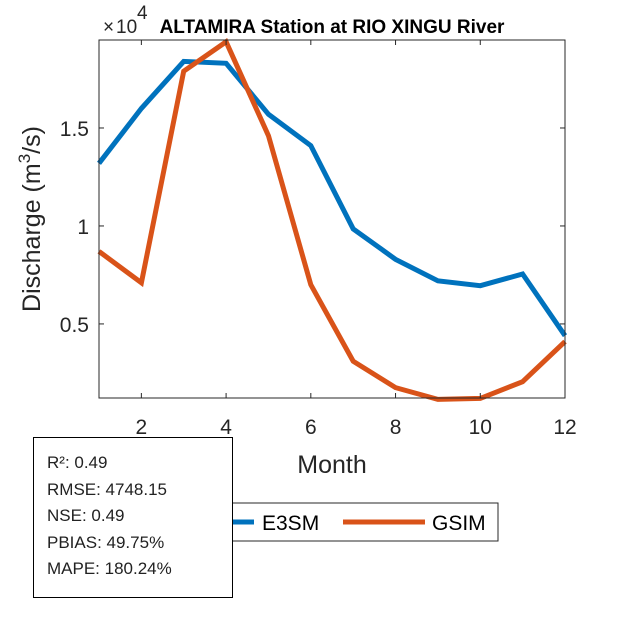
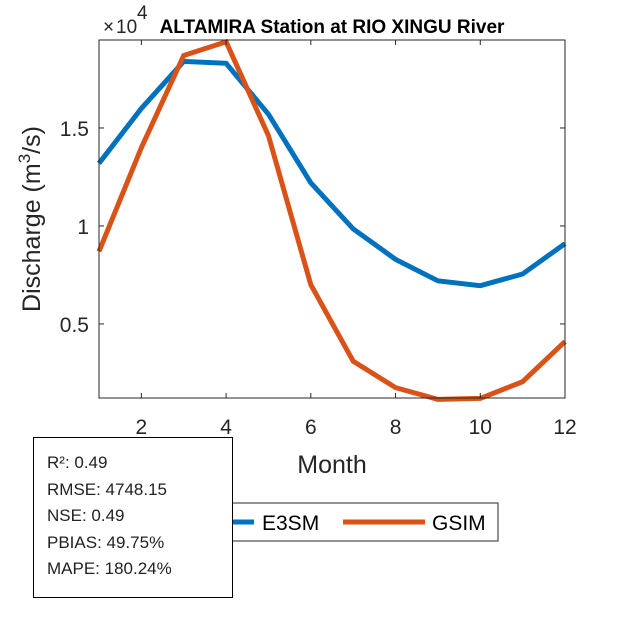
GSIM/2: 0.71 -> 1.40
GSIM/3: 1.79 -> 1.87
E3SM/6: 1.41 -> 1.22
E3SM/12: 0.44 -> 0.91
